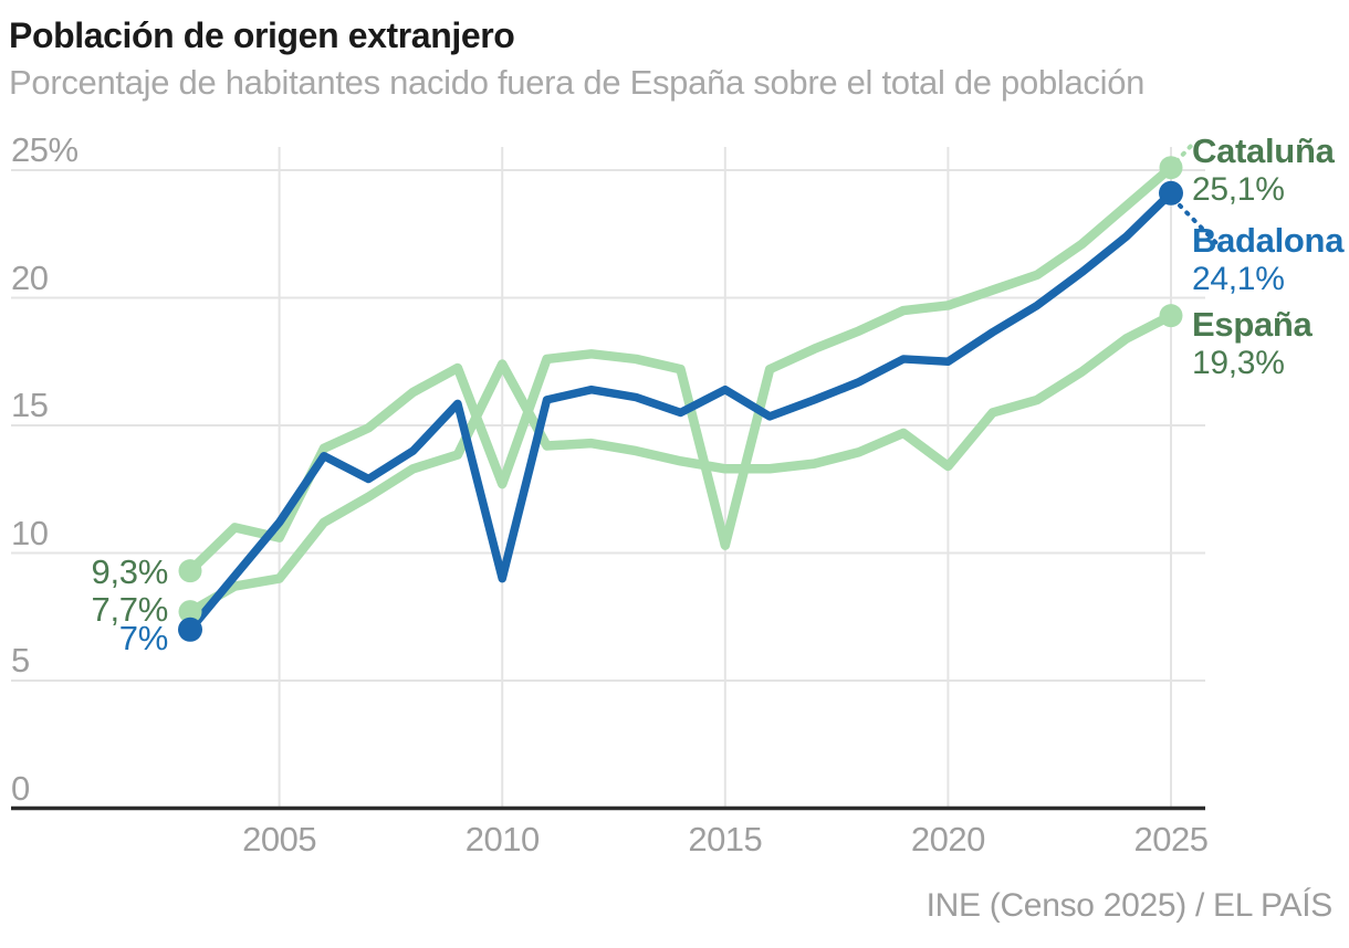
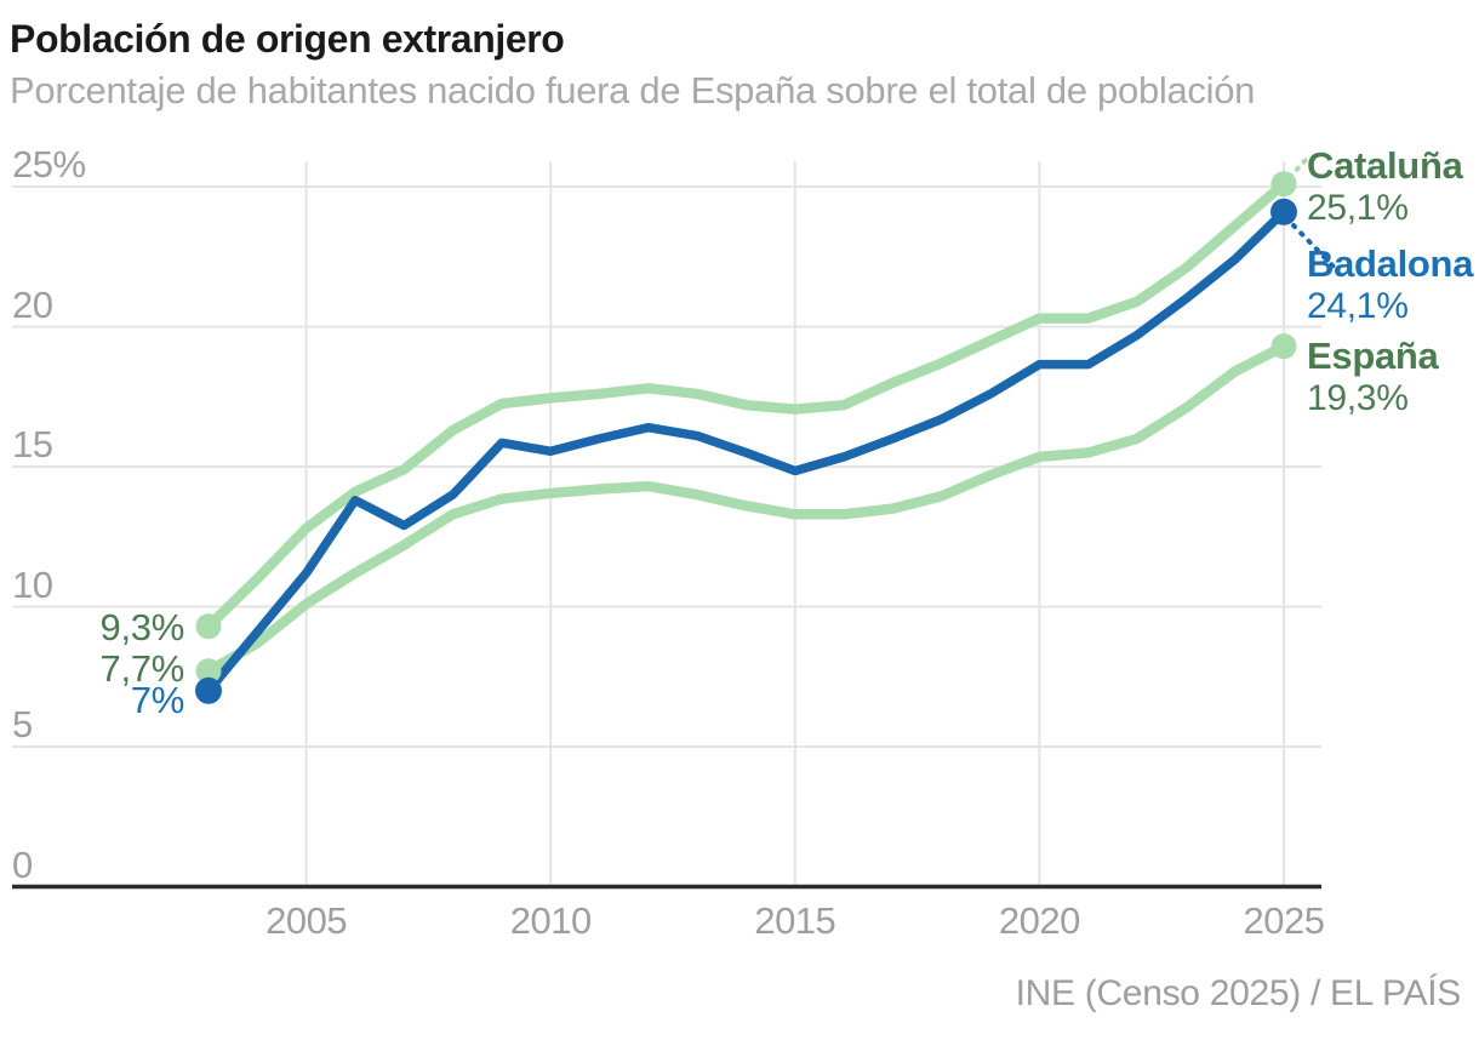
Cataluña/2005: 10.6% -> 12.8%
España/2005: 9.0% -> 10.1%
Cataluña/2010: 12.7% -> 17.4%
Badalona/2010: 9.0% -> 15.6%
España/2010: 17.4% -> 14.1%
Cataluña/2015: 10.3% -> 17.1%
Badalona/2015: 16.4% -> 14.8%
Cataluña/2020: 19.7% -> 20.3%
Badalona/2020: 17.5% -> 18.6%
España/2020: 13.4% -> 15.3%
